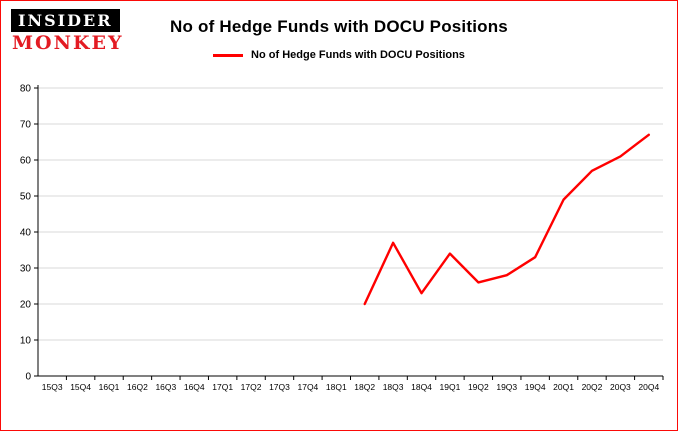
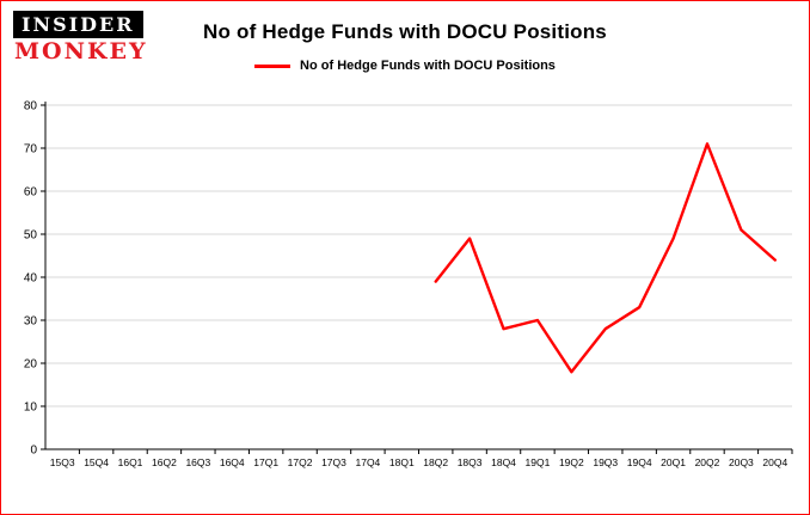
18Q2: 20 -> 39
18Q3: 37 -> 49
18Q4: 23 -> 28
19Q1: 34 -> 30
19Q2: 26 -> 18
20Q2: 57 -> 71
20Q3: 61 -> 51
20Q4: 67 -> 44
